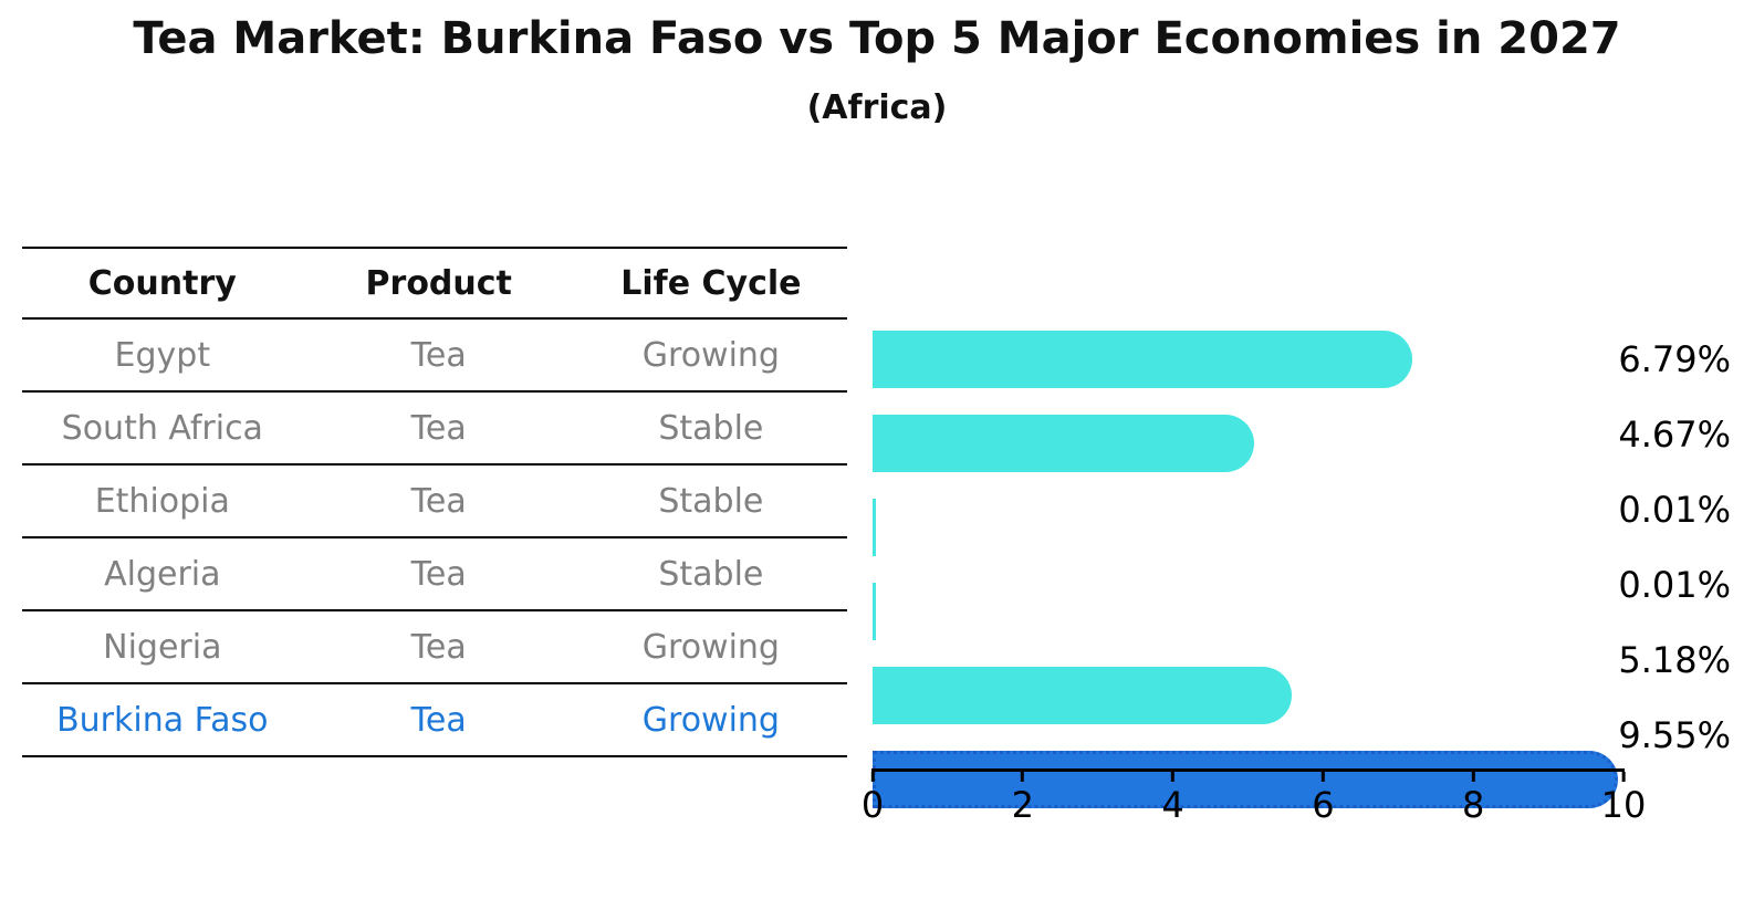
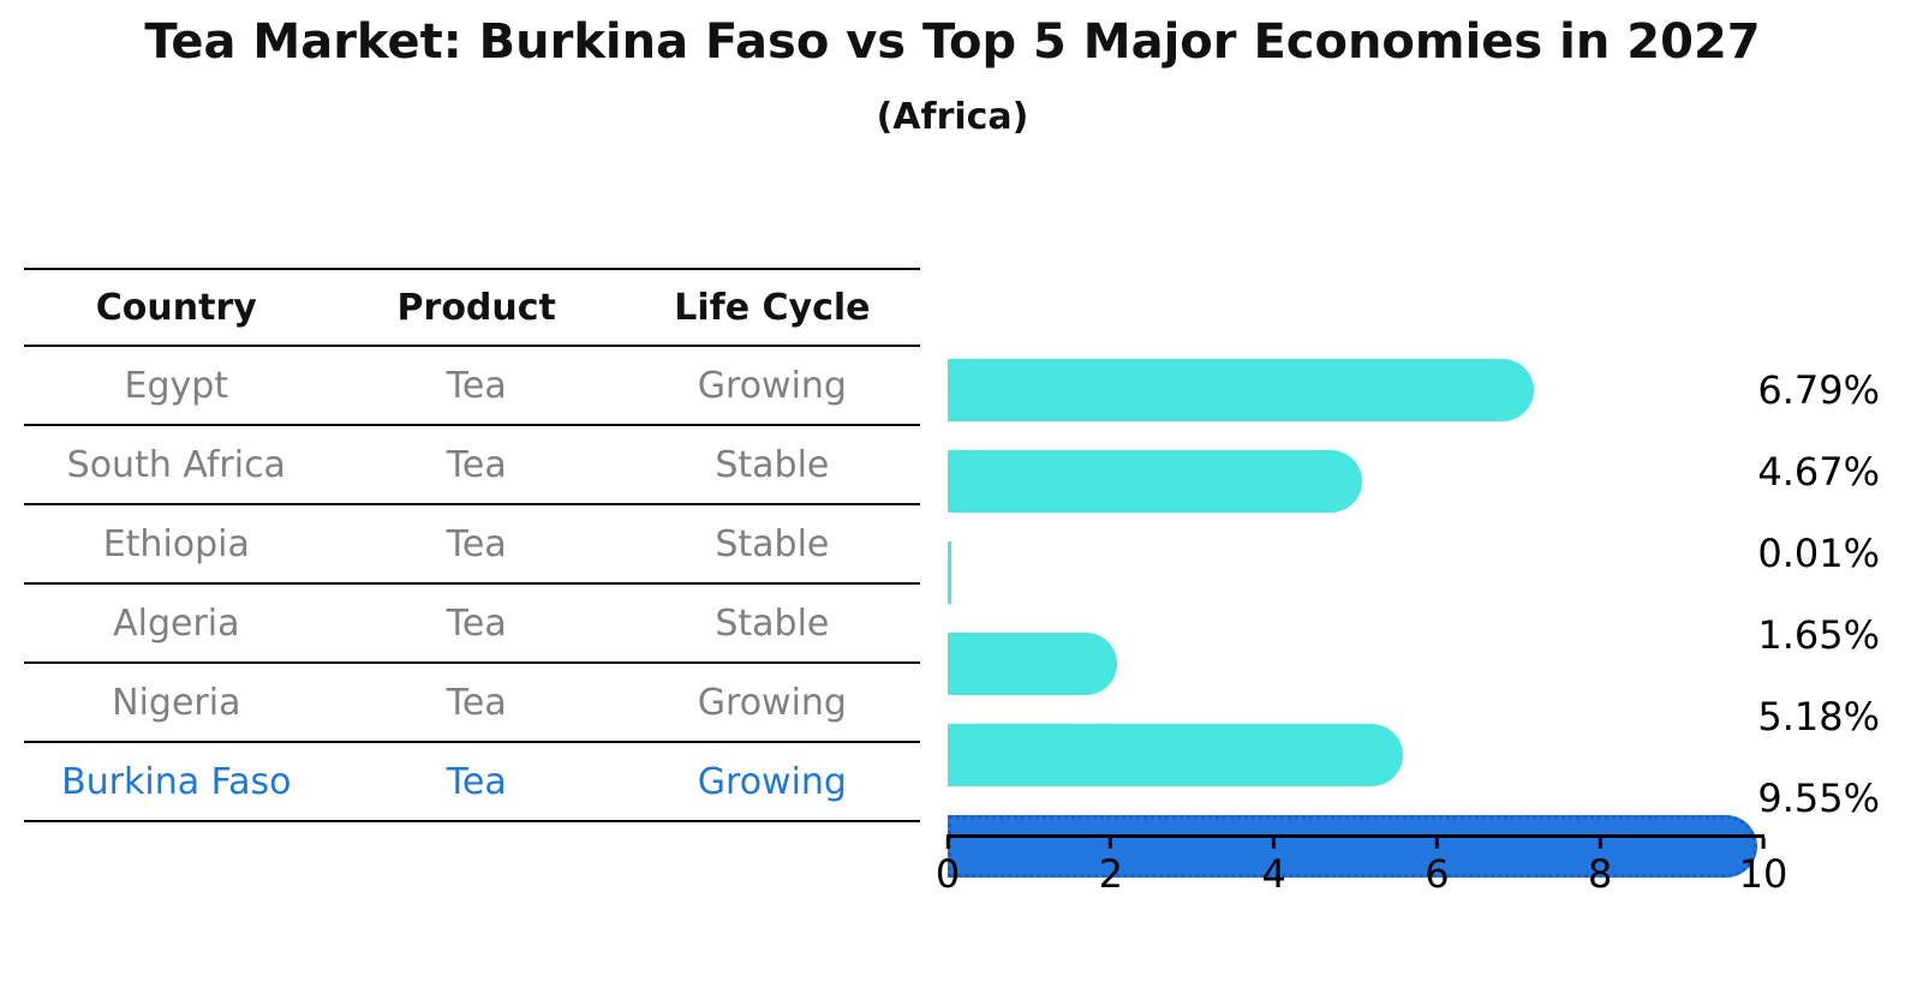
Algeria: 0.01% -> 1.65%
